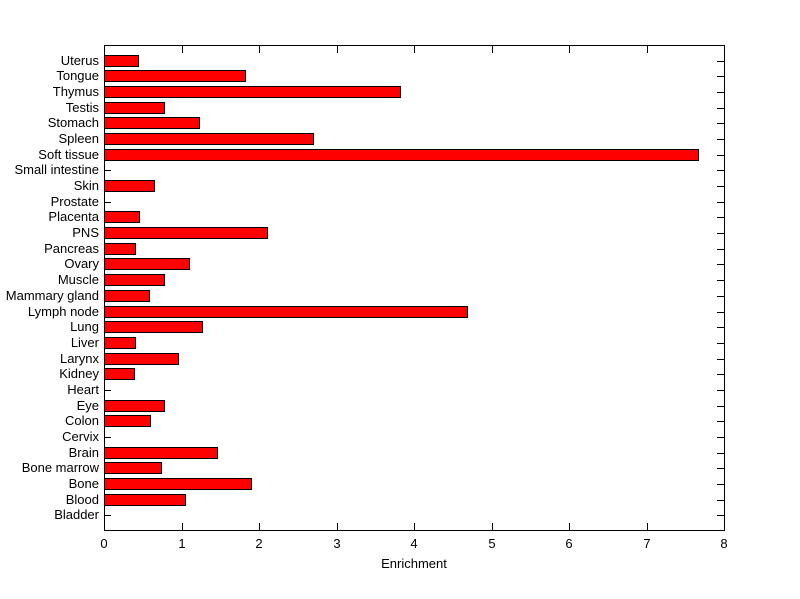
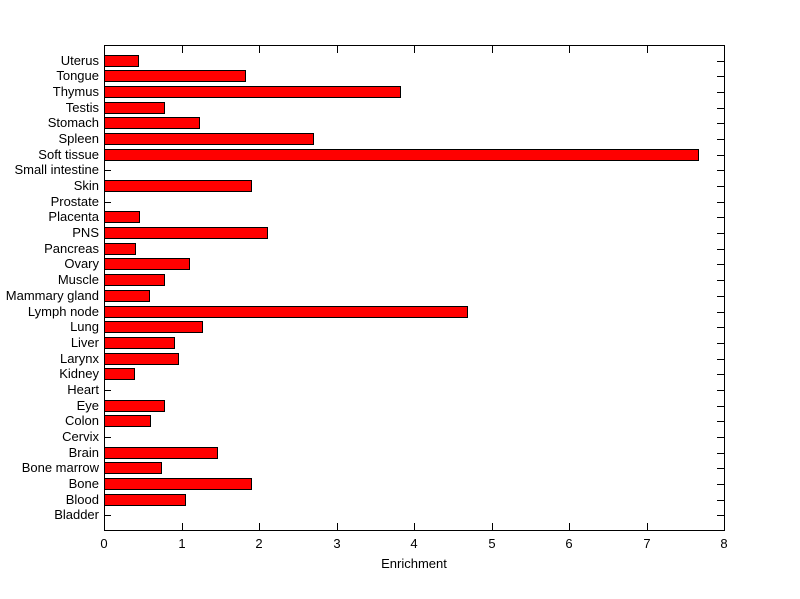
Skin: 0.6 -> 1.9
Liver: 0.4 -> 0.9
